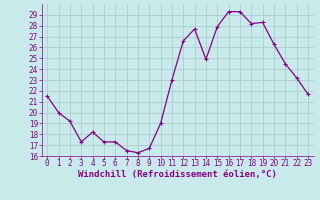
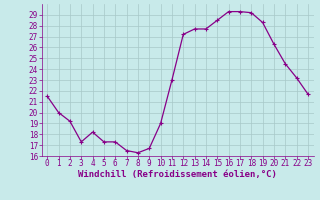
12: 26.6 -> 27.2
14: 24.9 -> 27.7
15: 27.9 -> 28.5
18: 28.2 -> 29.2
